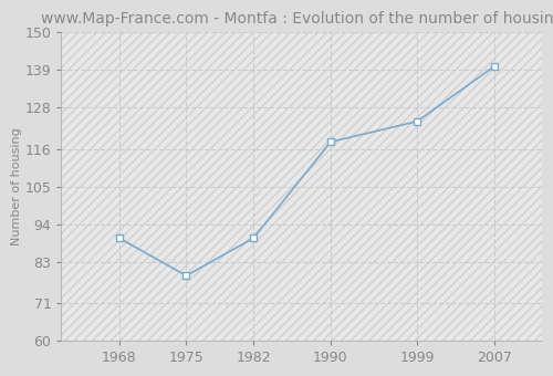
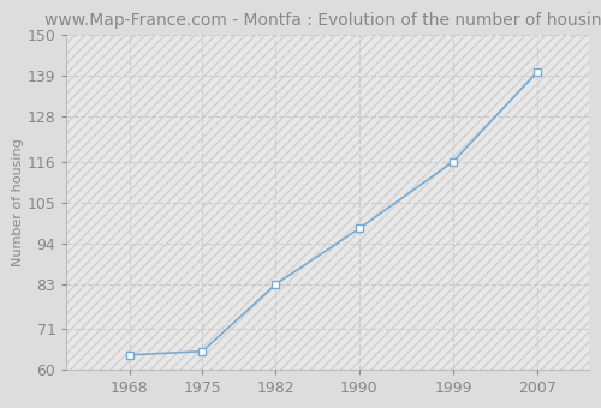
1968: 90 -> 64
1975: 79 -> 65
1982: 90 -> 83
1990: 118 -> 98
1999: 124 -> 116
